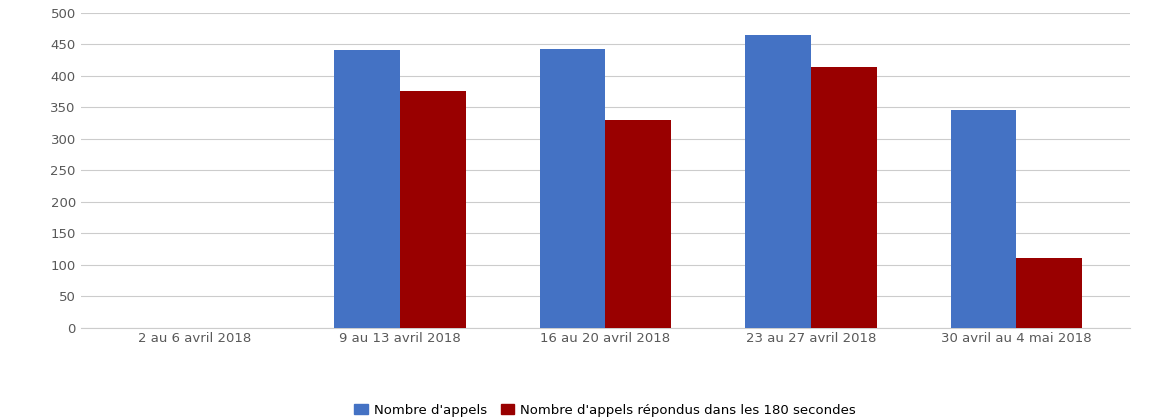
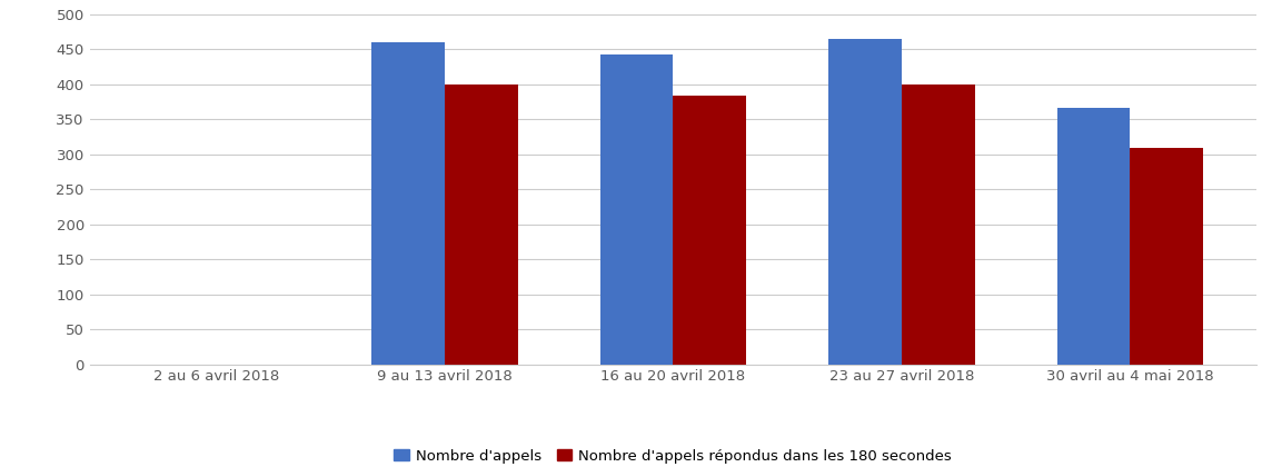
Nombre d'appels/9 au 13 avril 2018: 440 -> 460
Nombre d'appels répondus dans les 180 secondes/9 au 13 avril 2018: 376 -> 400
Nombre d'appels répondus dans les 180 secondes/16 au 20 avril 2018: 330 -> 383
Nombre d'appels répondus dans les 180 secondes/23 au 27 avril 2018: 414 -> 399
Nombre d'appels/30 avril au 4 mai 2018: 346 -> 366
Nombre d'appels répondus dans les 180 secondes/30 avril au 4 mai 2018: 110 -> 309
